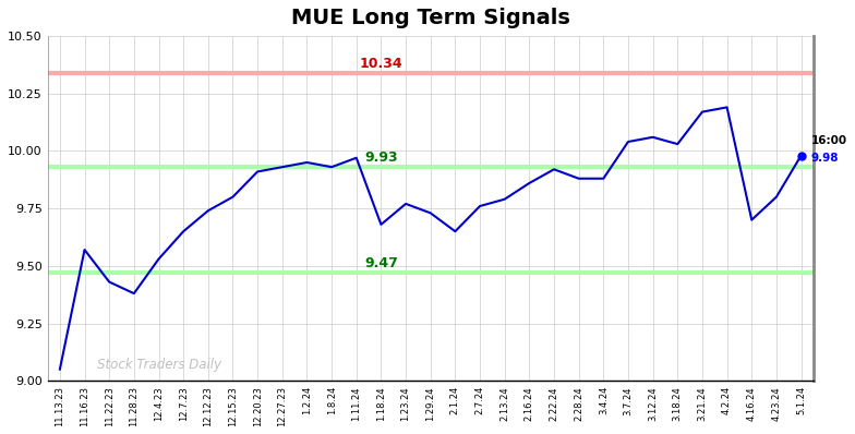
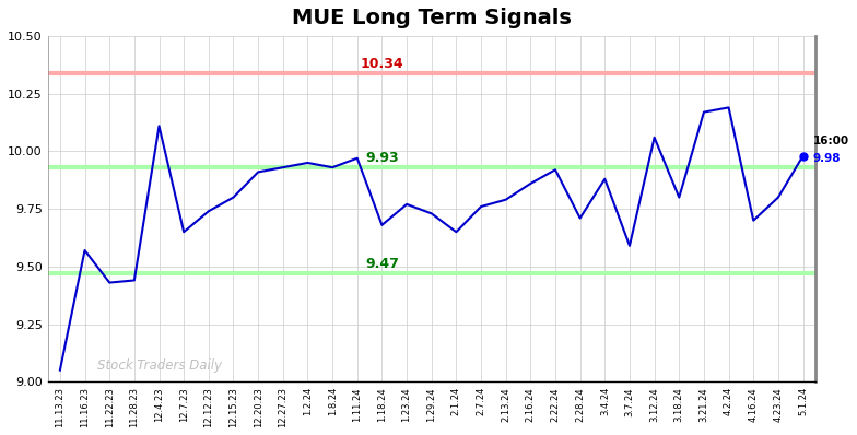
11.28.23: 9.38 -> 9.44
12.4.23: 9.53 -> 10.11
2.28.24: 9.88 -> 9.71
3.7.24: 10.04 -> 9.59
3.18.24: 10.03 -> 9.80
